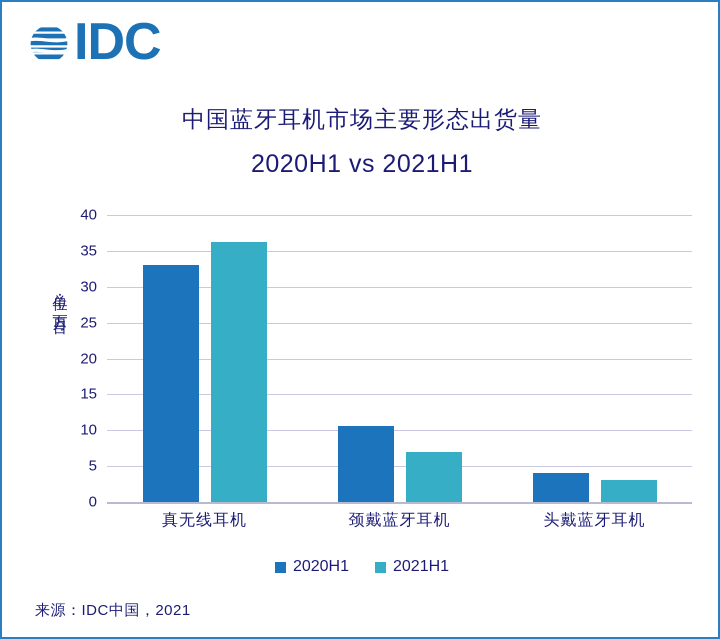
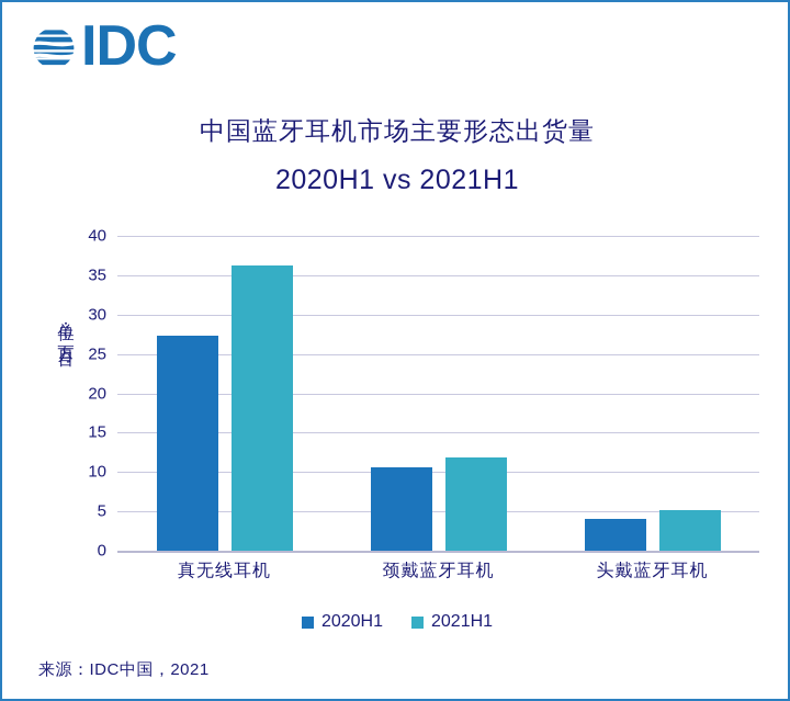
2020H1/真无线耳机: 33 -> 27
2021H1/颈戴蓝牙耳机: 7 -> 12
2021H1/头戴蓝牙耳机: 3 -> 5
